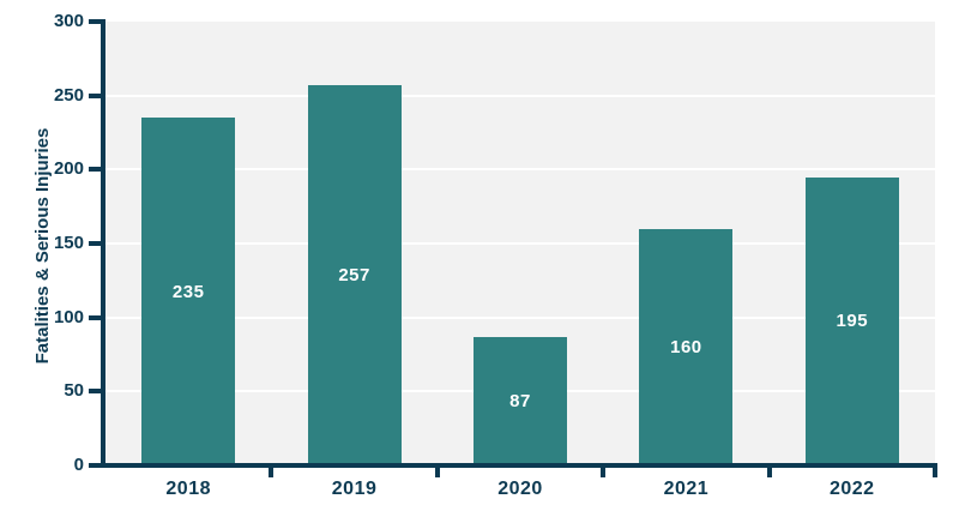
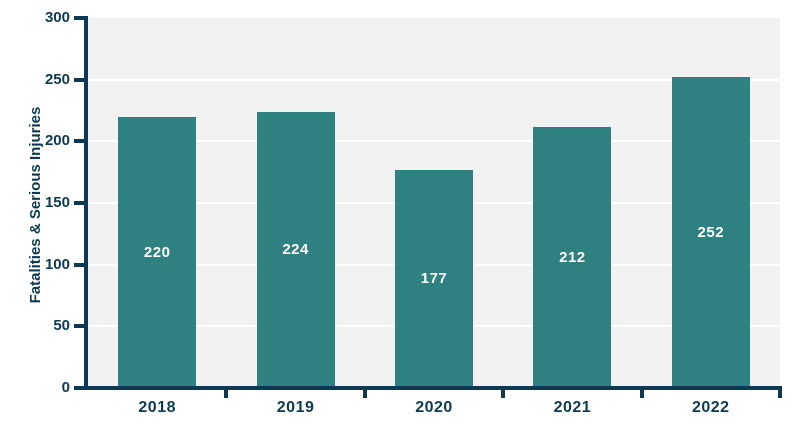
2018: 235 -> 220
2019: 257 -> 224
2020: 87 -> 177
2021: 160 -> 212
2022: 195 -> 252
